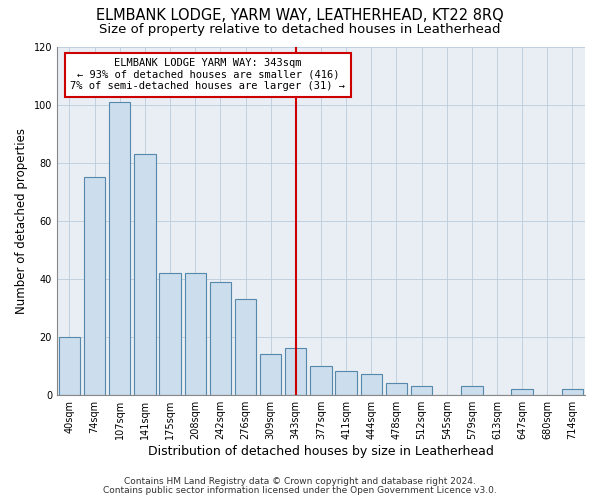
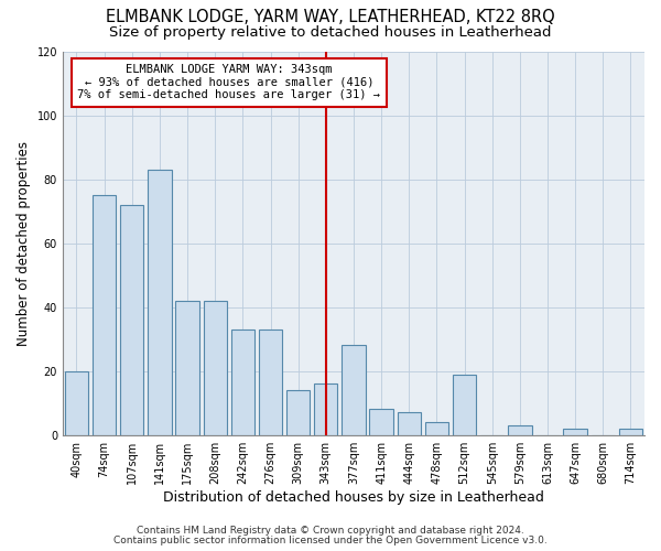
107sqm: 101 -> 72
242sqm: 39 -> 33
377sqm: 10 -> 28
512sqm: 3 -> 19
